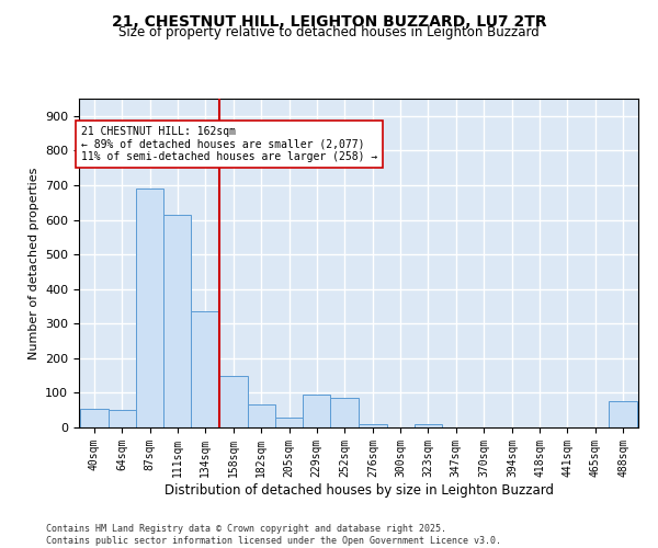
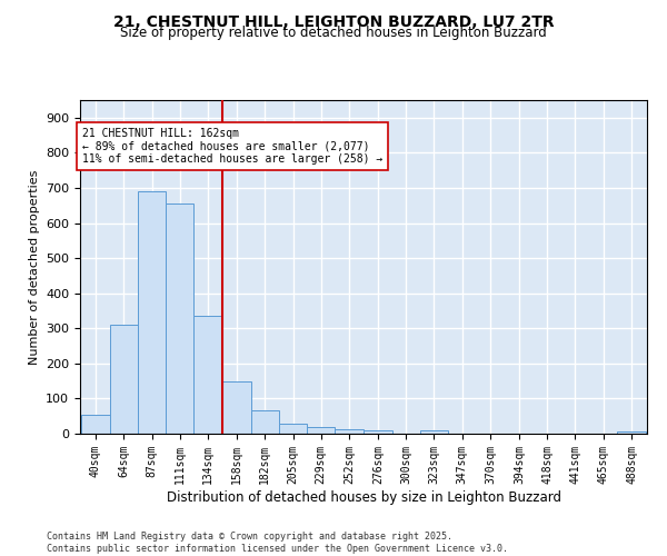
64sqm: 50 -> 310
111sqm: 615 -> 655
229sqm: 95 -> 20
252sqm: 85 -> 13
488sqm: 75 -> 5
